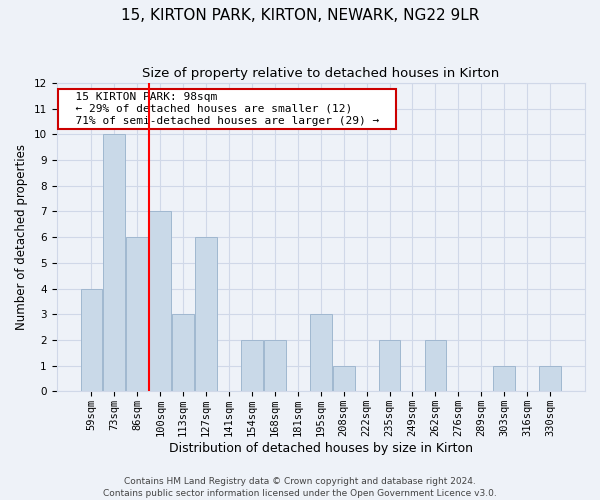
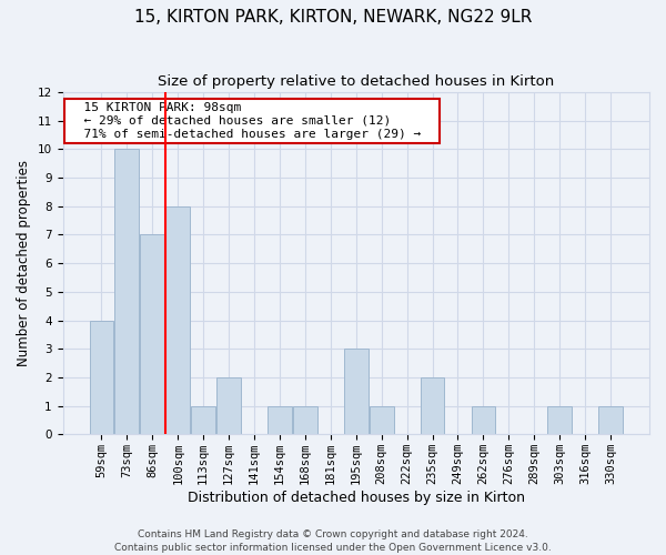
86sqm: 6 -> 7
100sqm: 7 -> 8
113sqm: 3 -> 1
127sqm: 6 -> 2
154sqm: 2 -> 1
168sqm: 2 -> 1
262sqm: 2 -> 1
